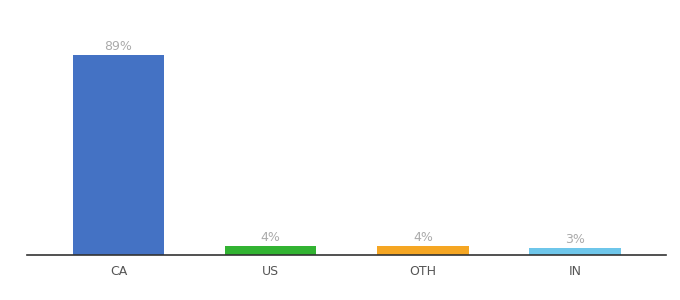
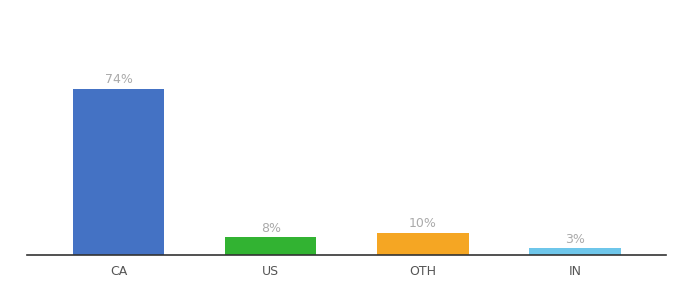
CA: 89% -> 74%
US: 4% -> 8%
OTH: 4% -> 10%
